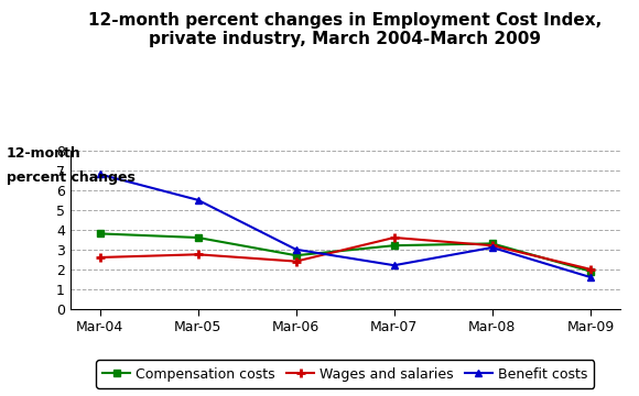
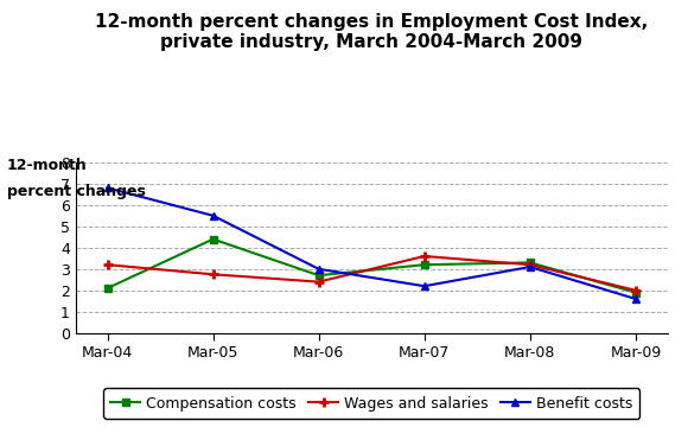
Compensation costs/Mar-04: 3.8 -> 2.1
Wages and salaries/Mar-04: 2.6 -> 3.2
Compensation costs/Mar-05: 3.6 -> 4.4
